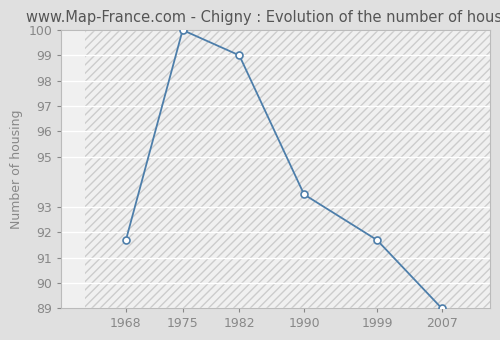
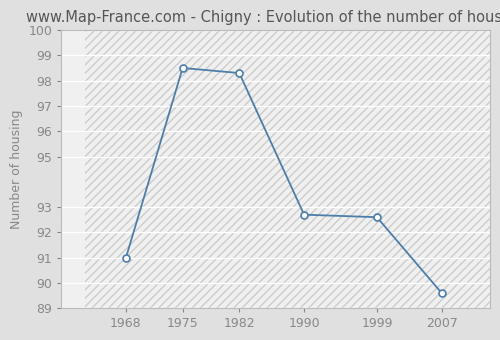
1968: 91.7 -> 91.0
1975: 100.0 -> 98.5
1982: 99.0 -> 98.3
1990: 93.5 -> 92.7
1999: 91.7 -> 92.6
2007: 89.0 -> 89.6
